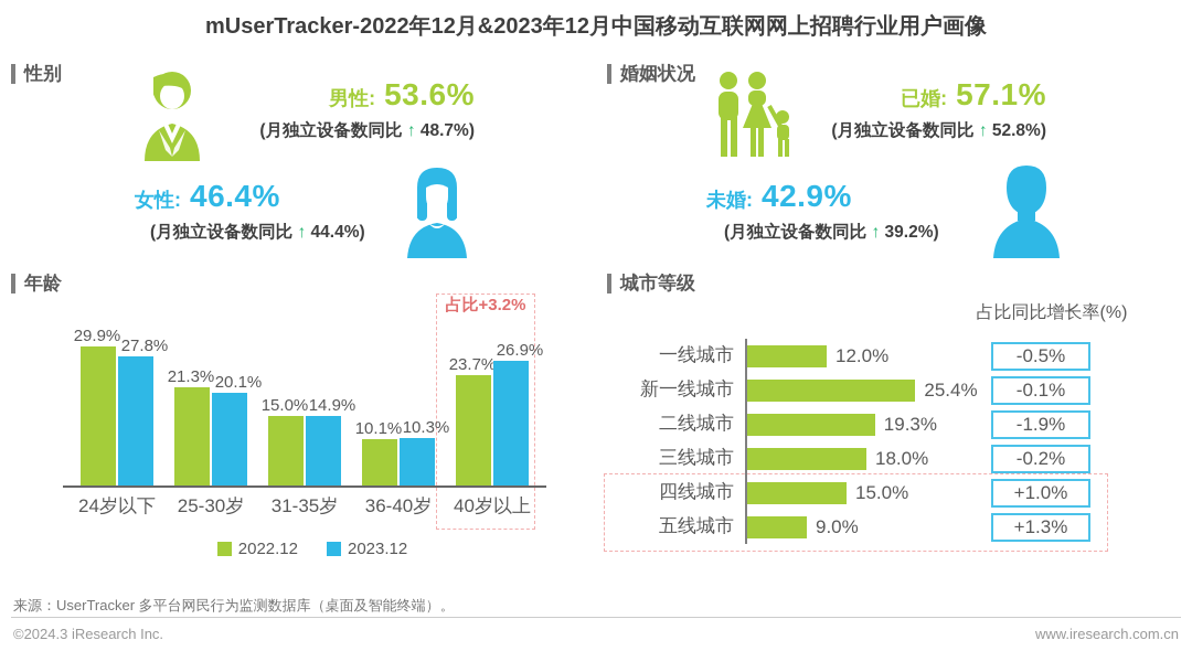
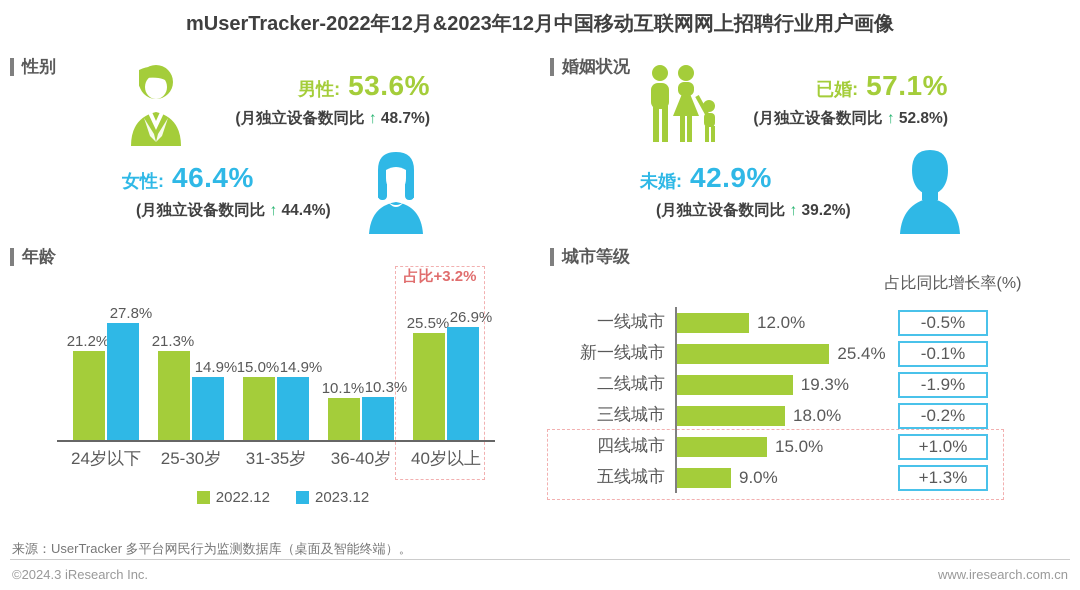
年龄/2022.12/24岁以下: 29.9% -> 21.2%
年龄/2023.12/25-30岁: 20.1% -> 14.9%
年龄/2022.12/40岁以上: 23.7% -> 25.5%
